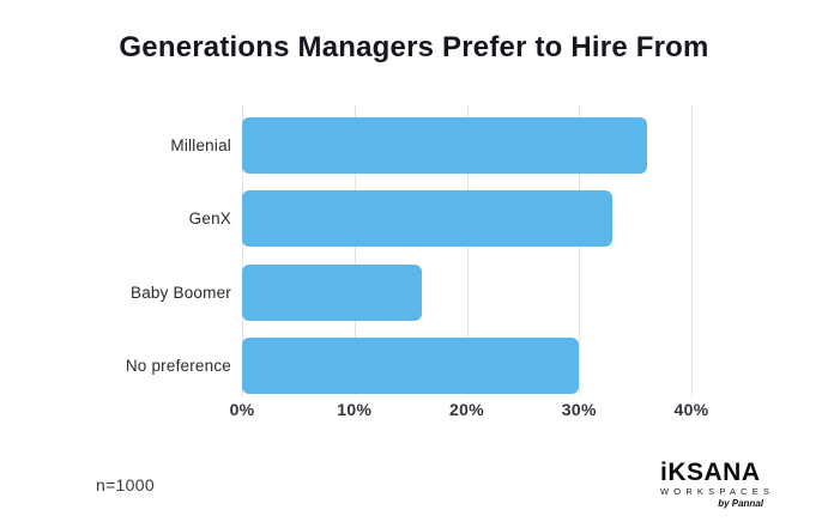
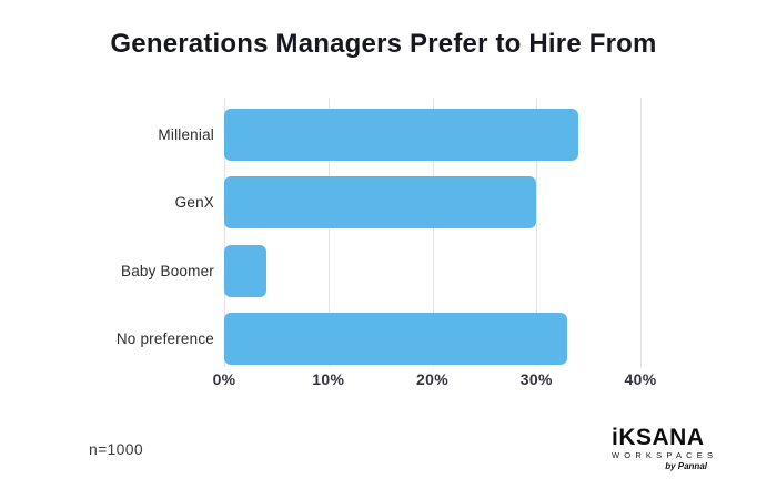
Millenial: 36% -> 34%
GenX: 33% -> 30%
Baby Boomer: 16% -> 4%
No preference: 30% -> 33%
